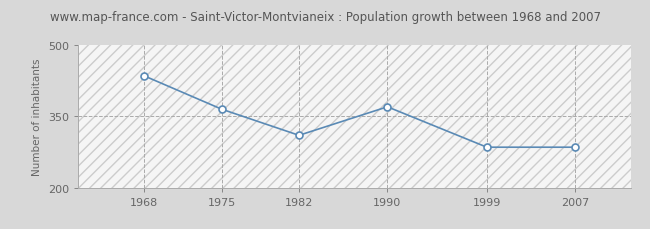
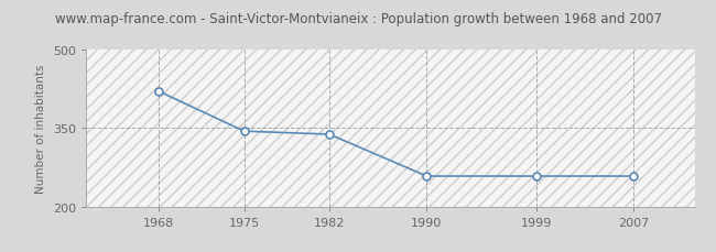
1968: 435 -> 420
1975: 365 -> 344
1982: 310 -> 338
1990: 370 -> 258
1999: 285 -> 258
2007: 285 -> 258
